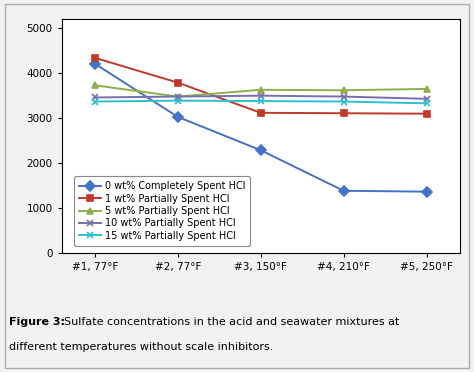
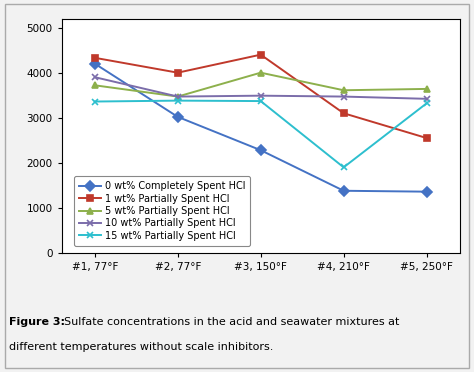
10 wt% Partially Spent HCl/#1, 77°F: 3450 -> 3900
1 wt% Partially Spent HCl/#2, 77°F: 3780 -> 4000
1 wt% Partially Spent HCl/#3, 150°F: 3110 -> 4400
5 wt% Partially Spent HCl/#3, 150°F: 3620 -> 4000
15 wt% Partially Spent HCl/#4, 210°F: 3360 -> 1900
1 wt% Partially Spent HCl/#5, 250°F: 3090 -> 2550
